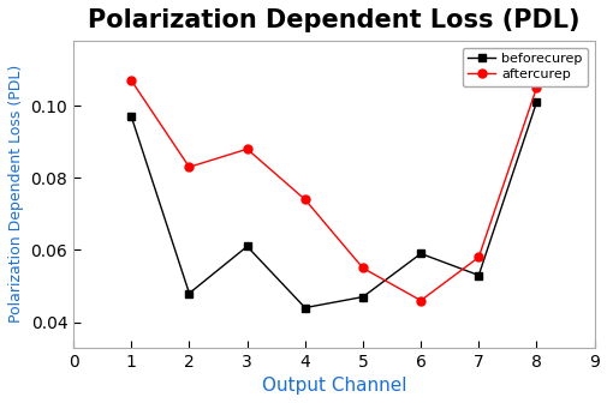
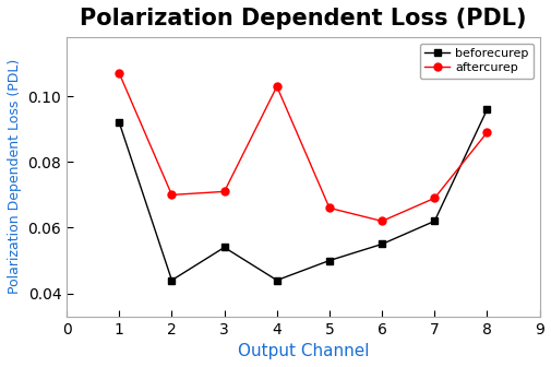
beforecurep/1: 0.097 -> 0.092
beforecurep/2: 0.048 -> 0.044
aftercurep/2: 0.083 -> 0.070
beforecurep/3: 0.061 -> 0.054
aftercurep/3: 0.088 -> 0.071
aftercurep/4: 0.074 -> 0.103
beforecurep/5: 0.047 -> 0.050
aftercurep/5: 0.055 -> 0.066
beforecurep/6: 0.059 -> 0.055
aftercurep/6: 0.046 -> 0.062
beforecurep/7: 0.053 -> 0.062
aftercurep/7: 0.058 -> 0.069
beforecurep/8: 0.101 -> 0.096
aftercurep/8: 0.105 -> 0.089
